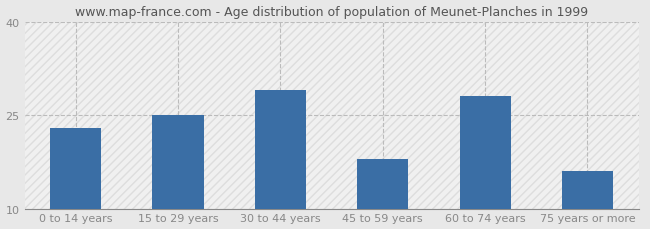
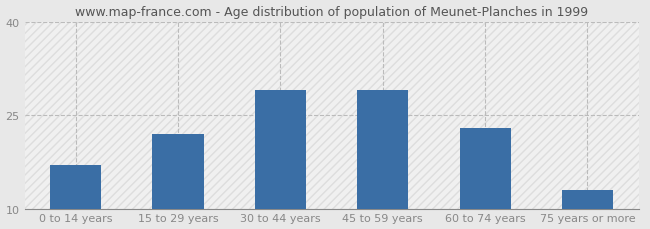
0 to 14 years: 23 -> 17
15 to 29 years: 25 -> 22
45 to 59 years: 18 -> 29
60 to 74 years: 28 -> 23
75 years or more: 16 -> 13
